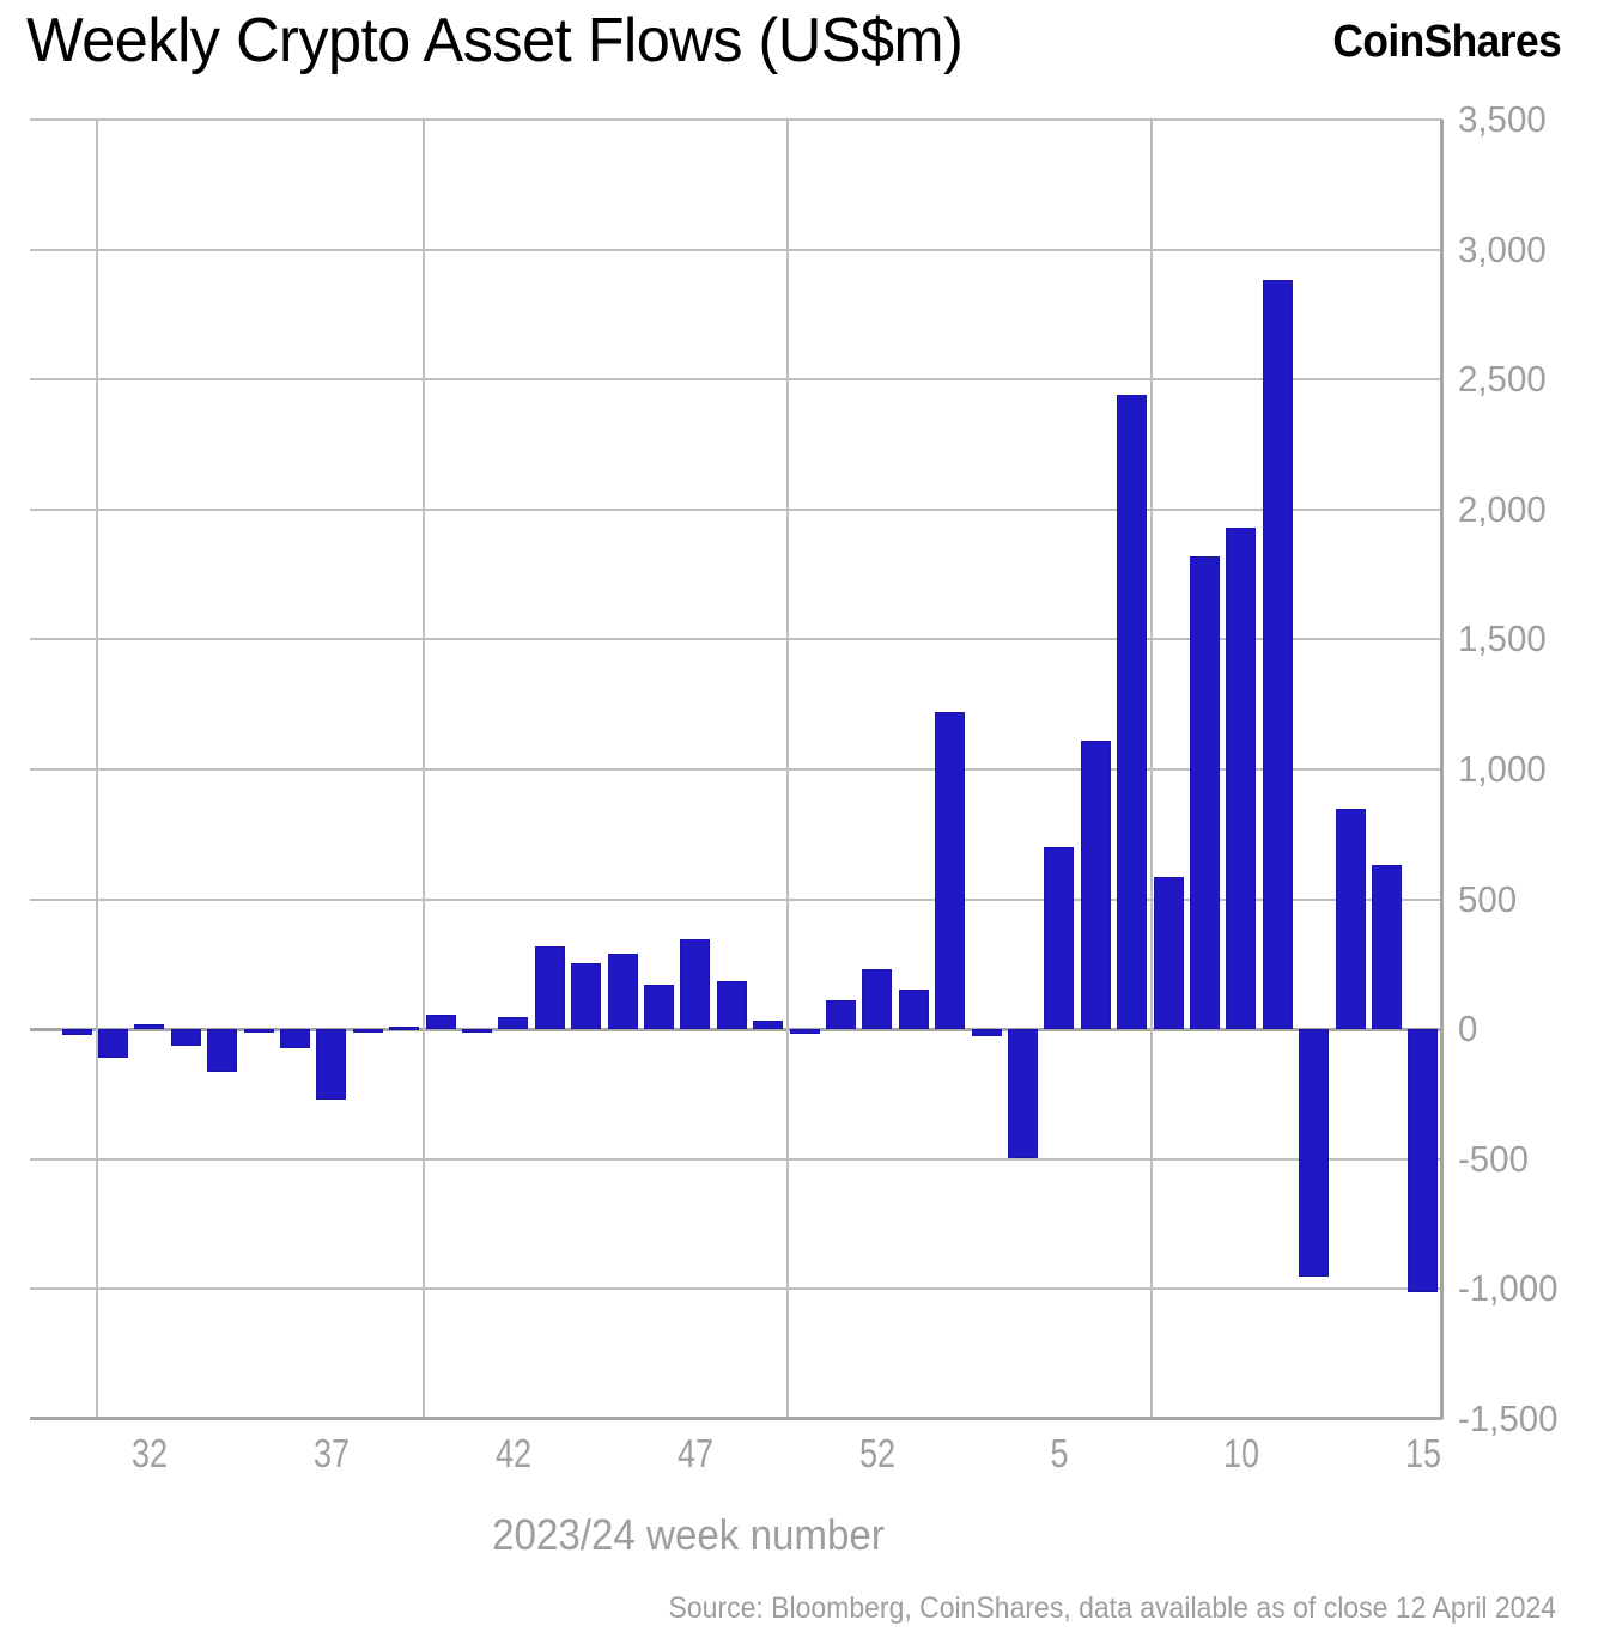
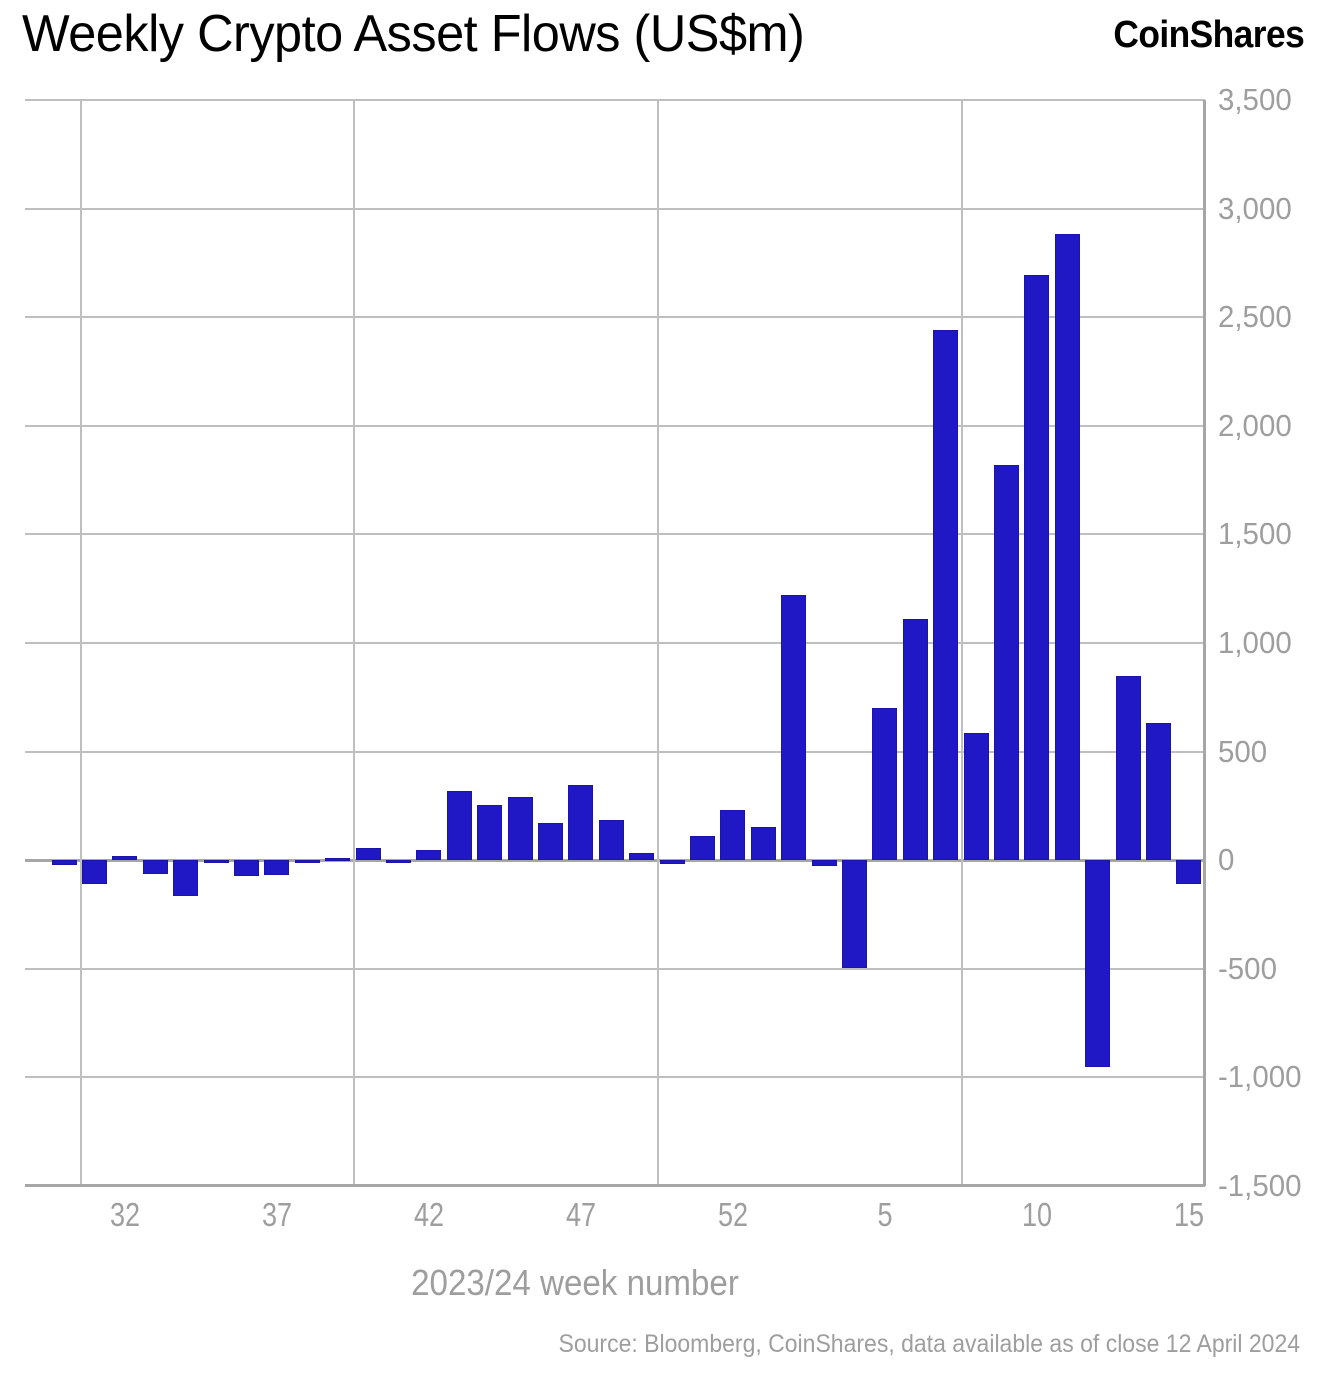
37: -270 -> -70
10: 1930 -> 2700
15: -1010 -> -110
